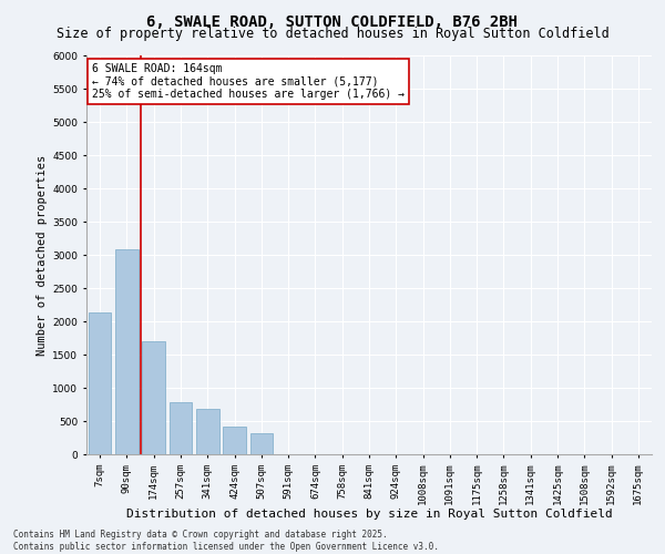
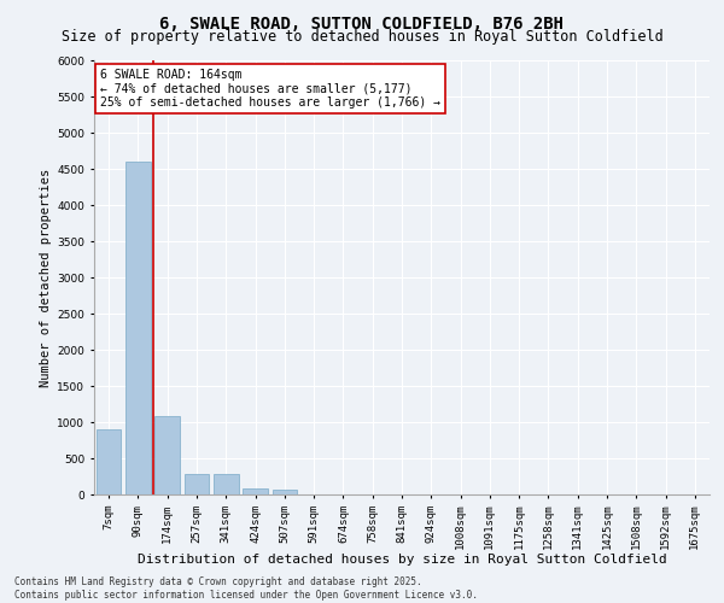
7sqm: 2140 -> 900
90sqm: 3080 -> 4600
174sqm: 1700 -> 1080
257sqm: 780 -> 290
341sqm: 680 -> 290
424sqm: 420 -> 90
507sqm: 320 -> 70
